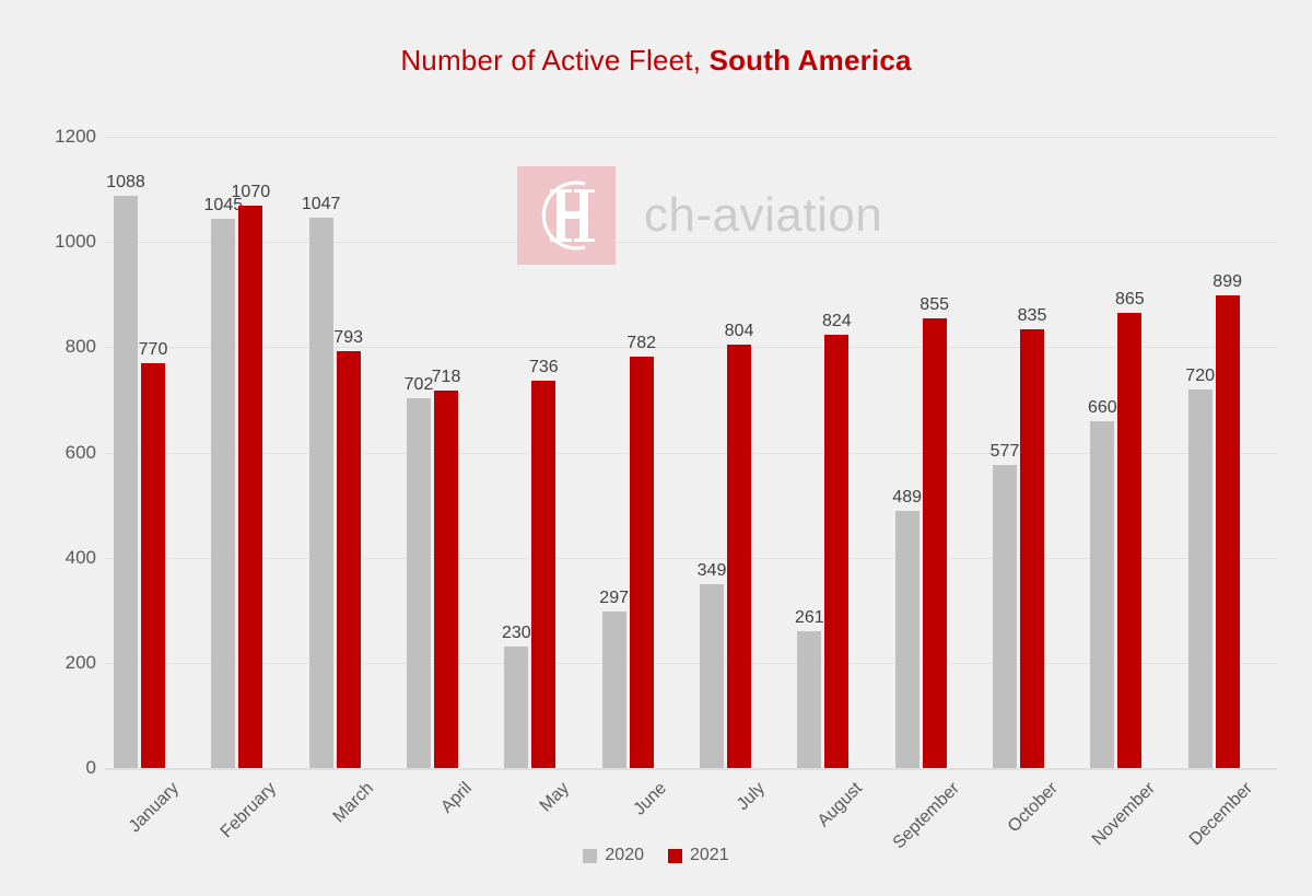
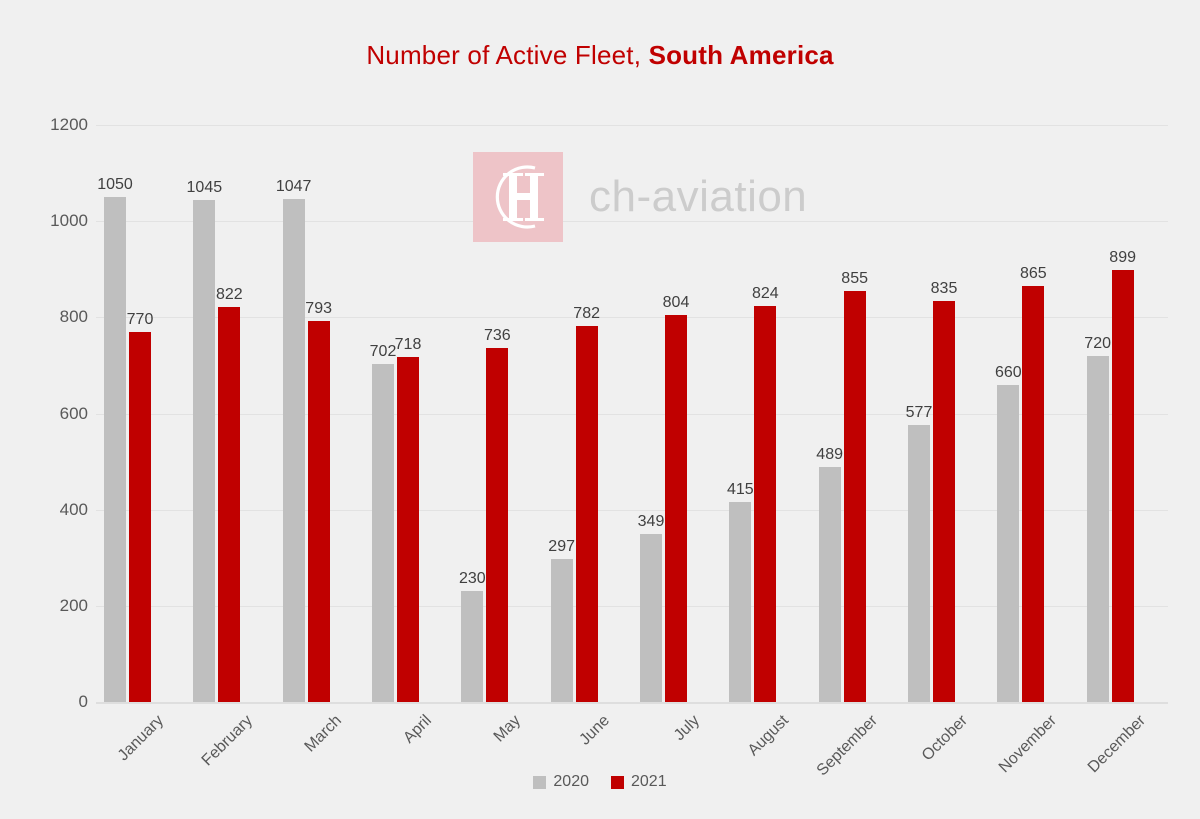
2020/January: 1088 -> 1050
2021/February: 1070 -> 822
2020/August: 261 -> 415
